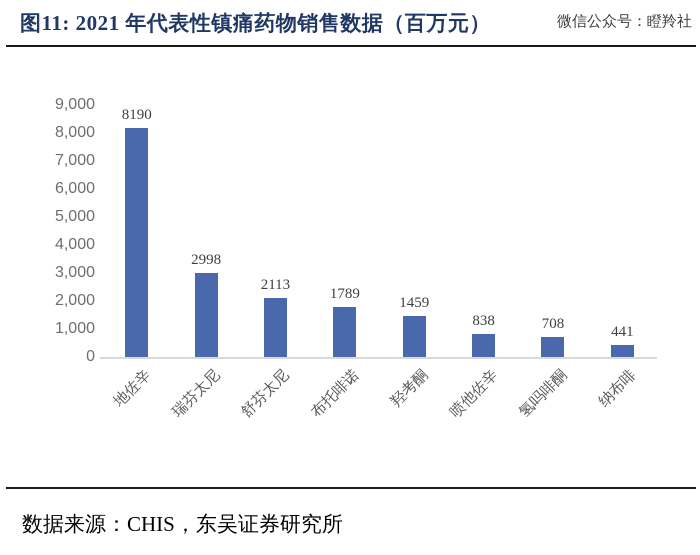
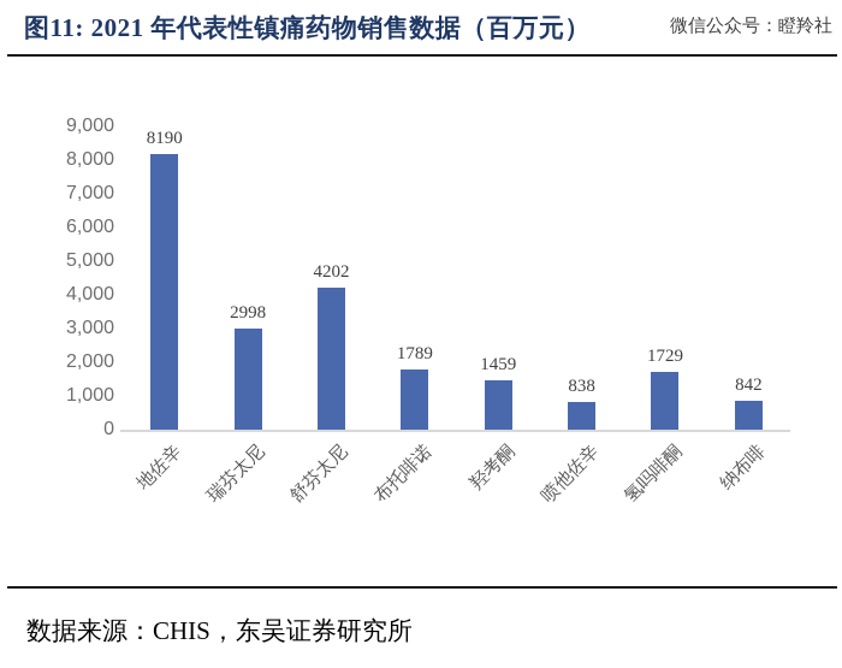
舒芬太尼: 2113 -> 4202
氢吗啡酮: 708 -> 1729
纳布啡: 441 -> 842
